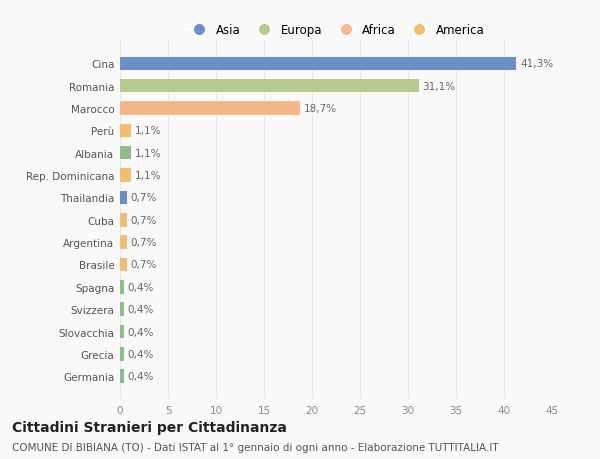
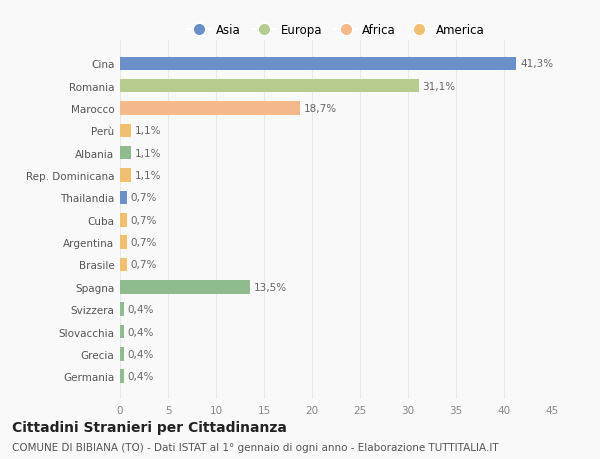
Spagna: 0,4% -> 13,5%
